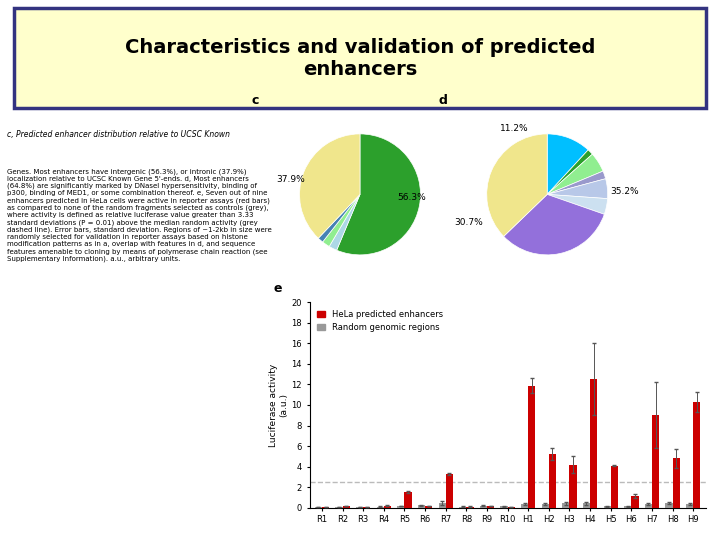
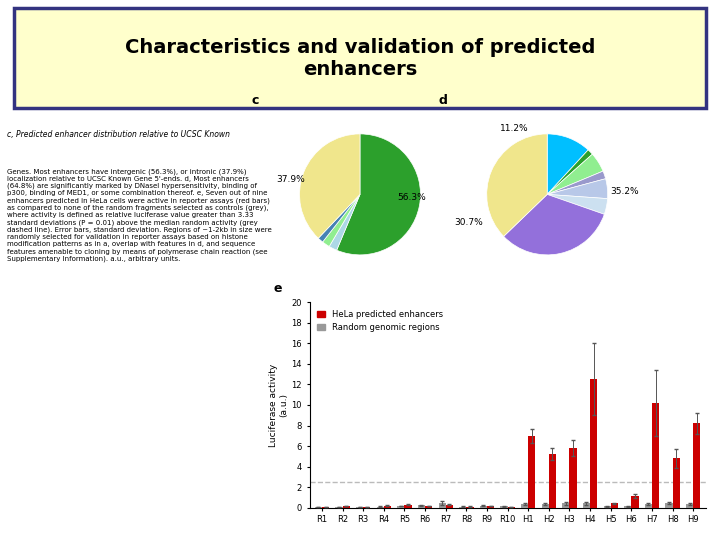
HeLa predicted enhancers/R5: 1.5 -> 0.3
HeLa predicted enhancers/R7: 3.3 -> 0.3
HeLa predicted enhancers/H1: 11.9 -> 7.0
HeLa predicted enhancers/H3: 4.2 -> 5.8
HeLa predicted enhancers/H5: 4.1 -> 0.4
HeLa predicted enhancers/H7: 9.0 -> 10.2
HeLa predicted enhancers/H9: 10.3 -> 8.2
